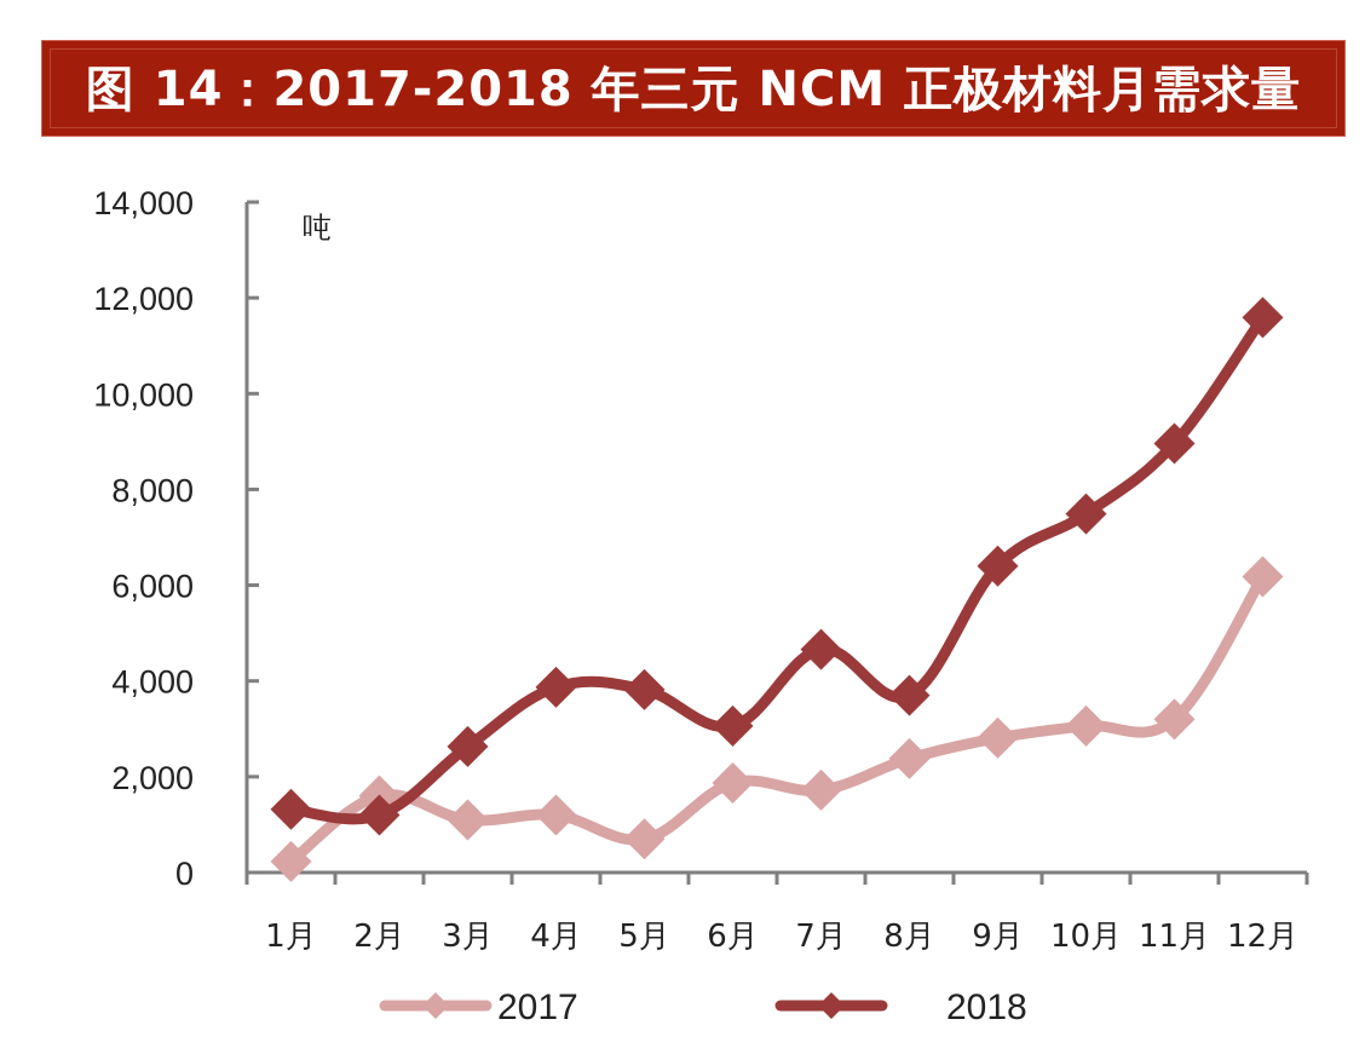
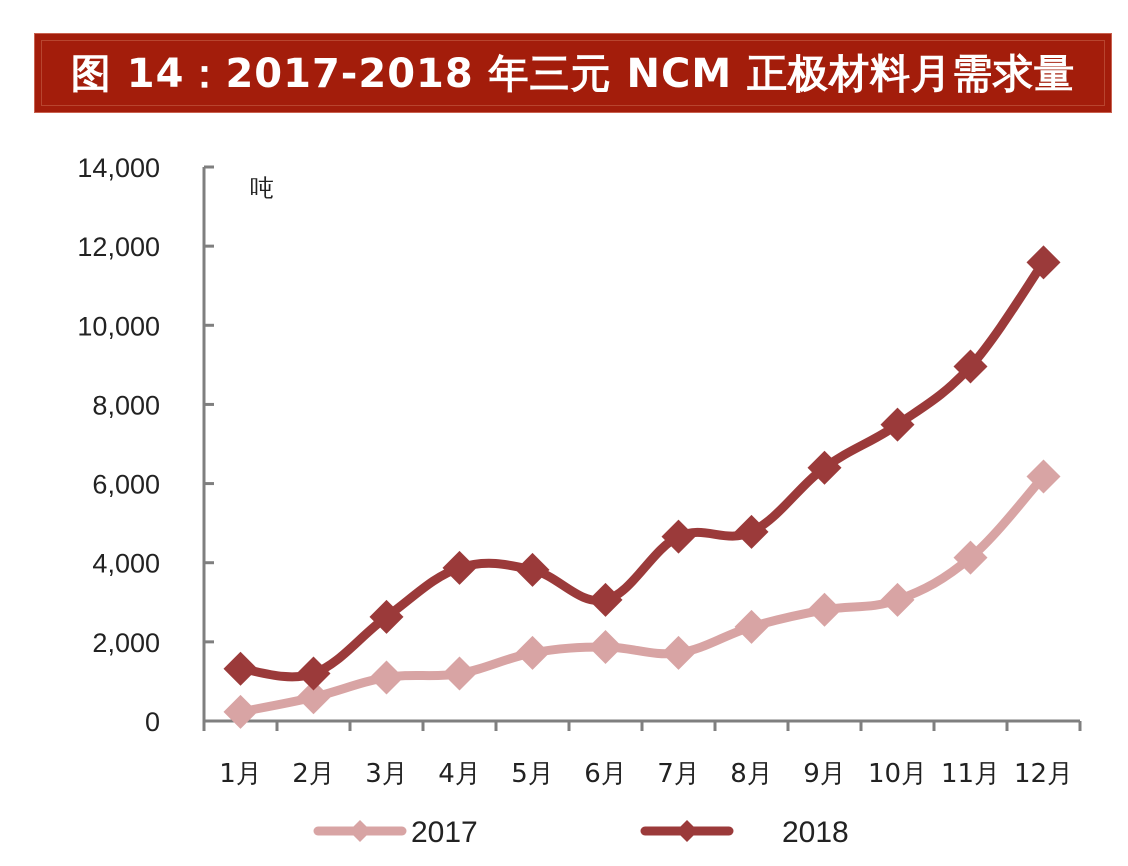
2017/2月: 1600 -> 600
2017/5月: 700 -> 1700
2018/8月: 3700 -> 4800
2017/11月: 3200 -> 4100
